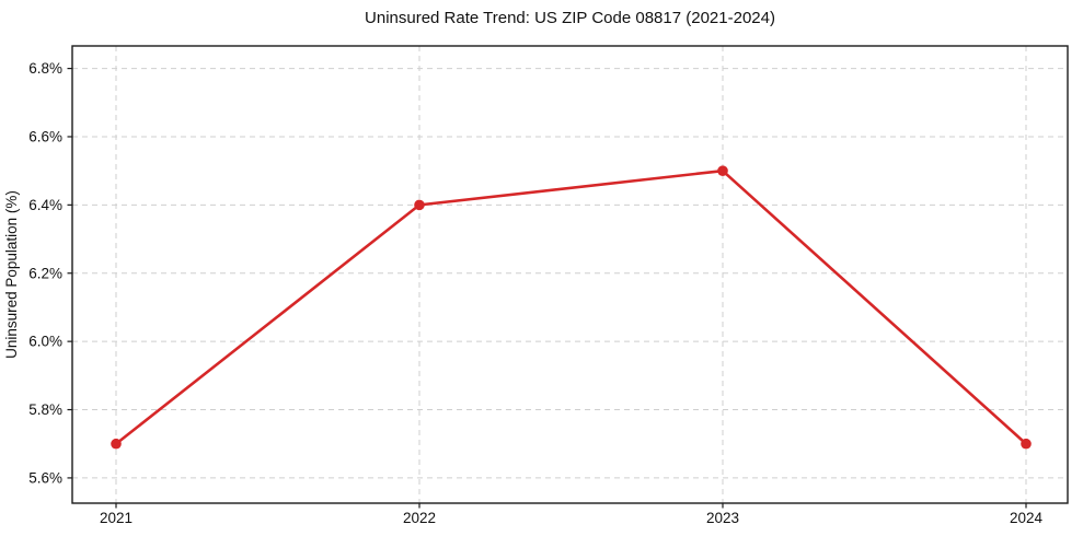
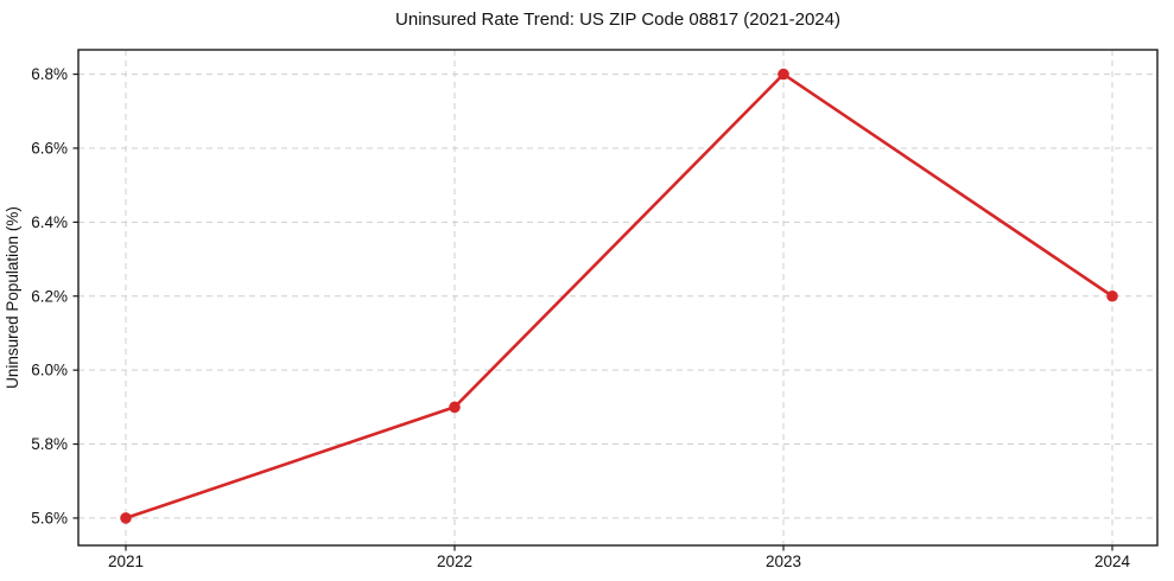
2021: 5.7% -> 5.6%
2022: 6.4% -> 5.9%
2023: 6.5% -> 6.8%
2024: 5.7% -> 6.2%
